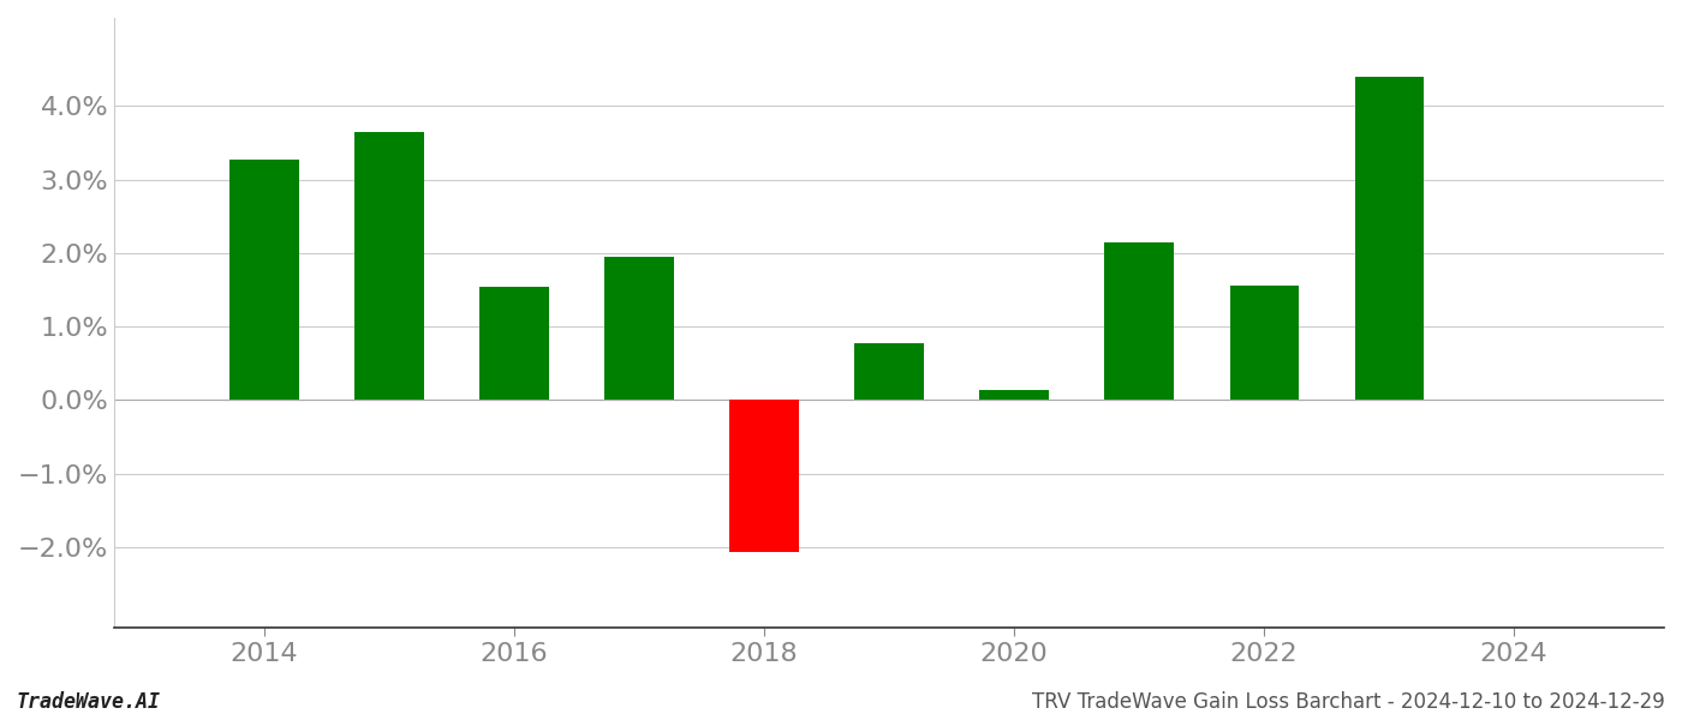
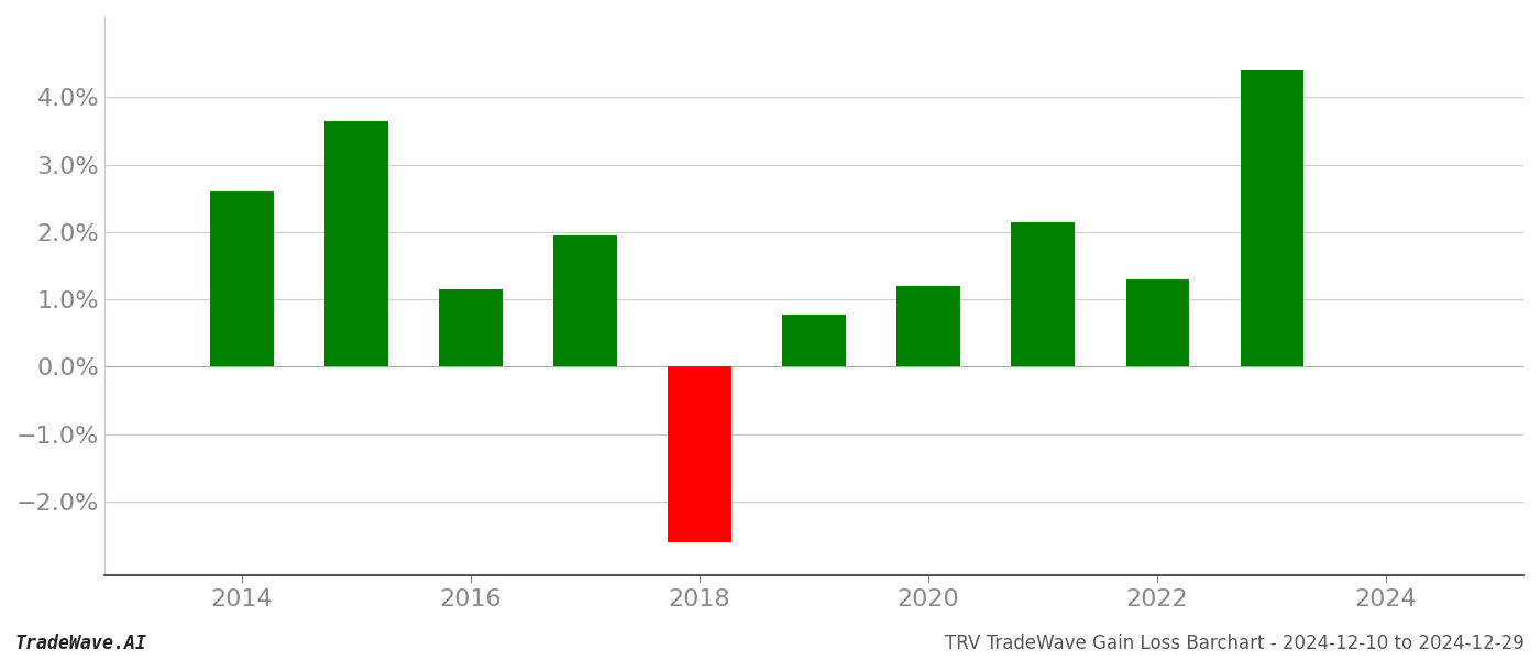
2014: 3.28% -> 2.60%
2016: 1.54% -> 1.15%
2018: -2.06% -> -2.60%
2020: 0.14% -> 1.20%
2022: 1.56% -> 1.30%
